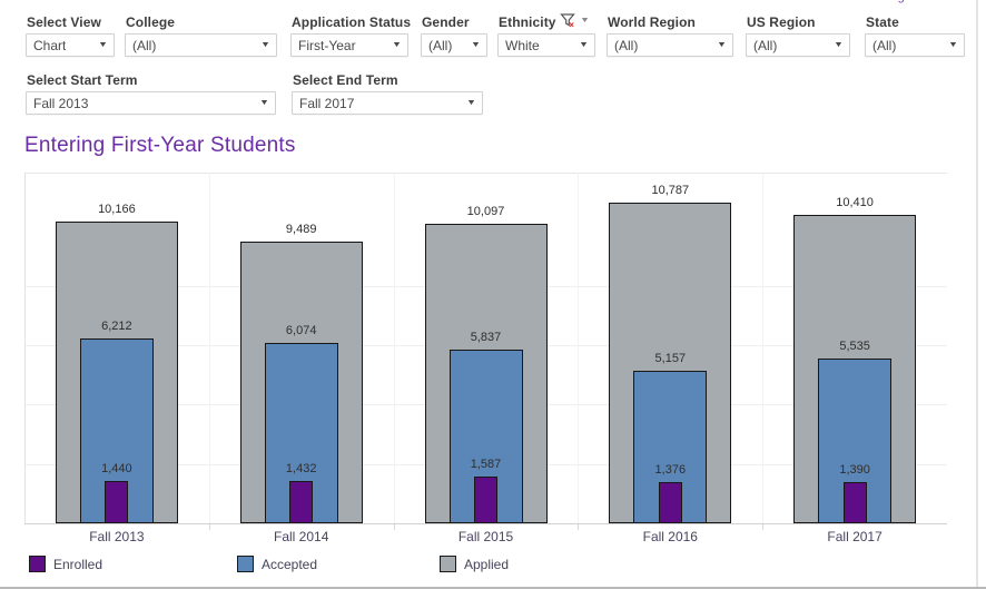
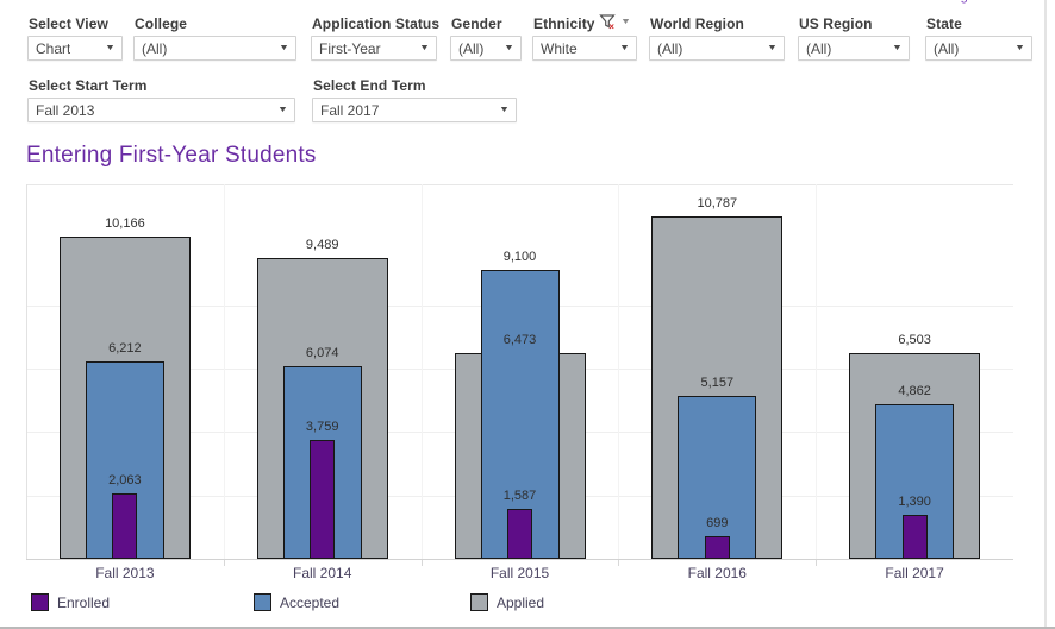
Enrolled/Fall 2013: 1,440 -> 2,063
Enrolled/Fall 2014: 1,432 -> 3,759
Applied/Fall 2015: 10,097 -> 6,473
Accepted/Fall 2015: 5,837 -> 9,100
Enrolled/Fall 2016: 1,376 -> 699
Applied/Fall 2017: 10,410 -> 6,503
Accepted/Fall 2017: 5,535 -> 4,862
